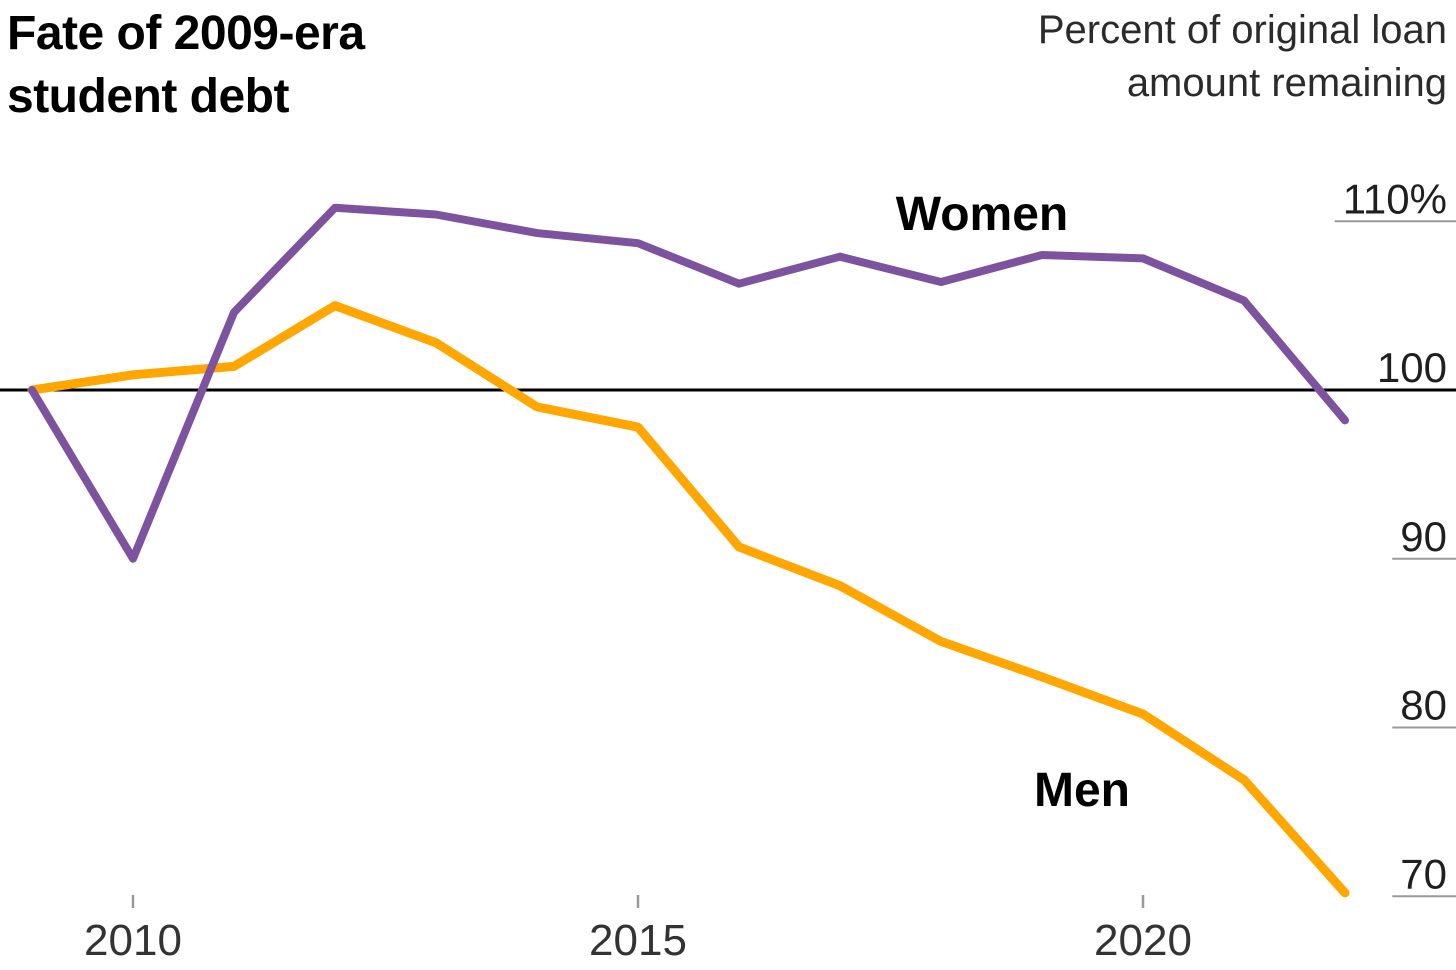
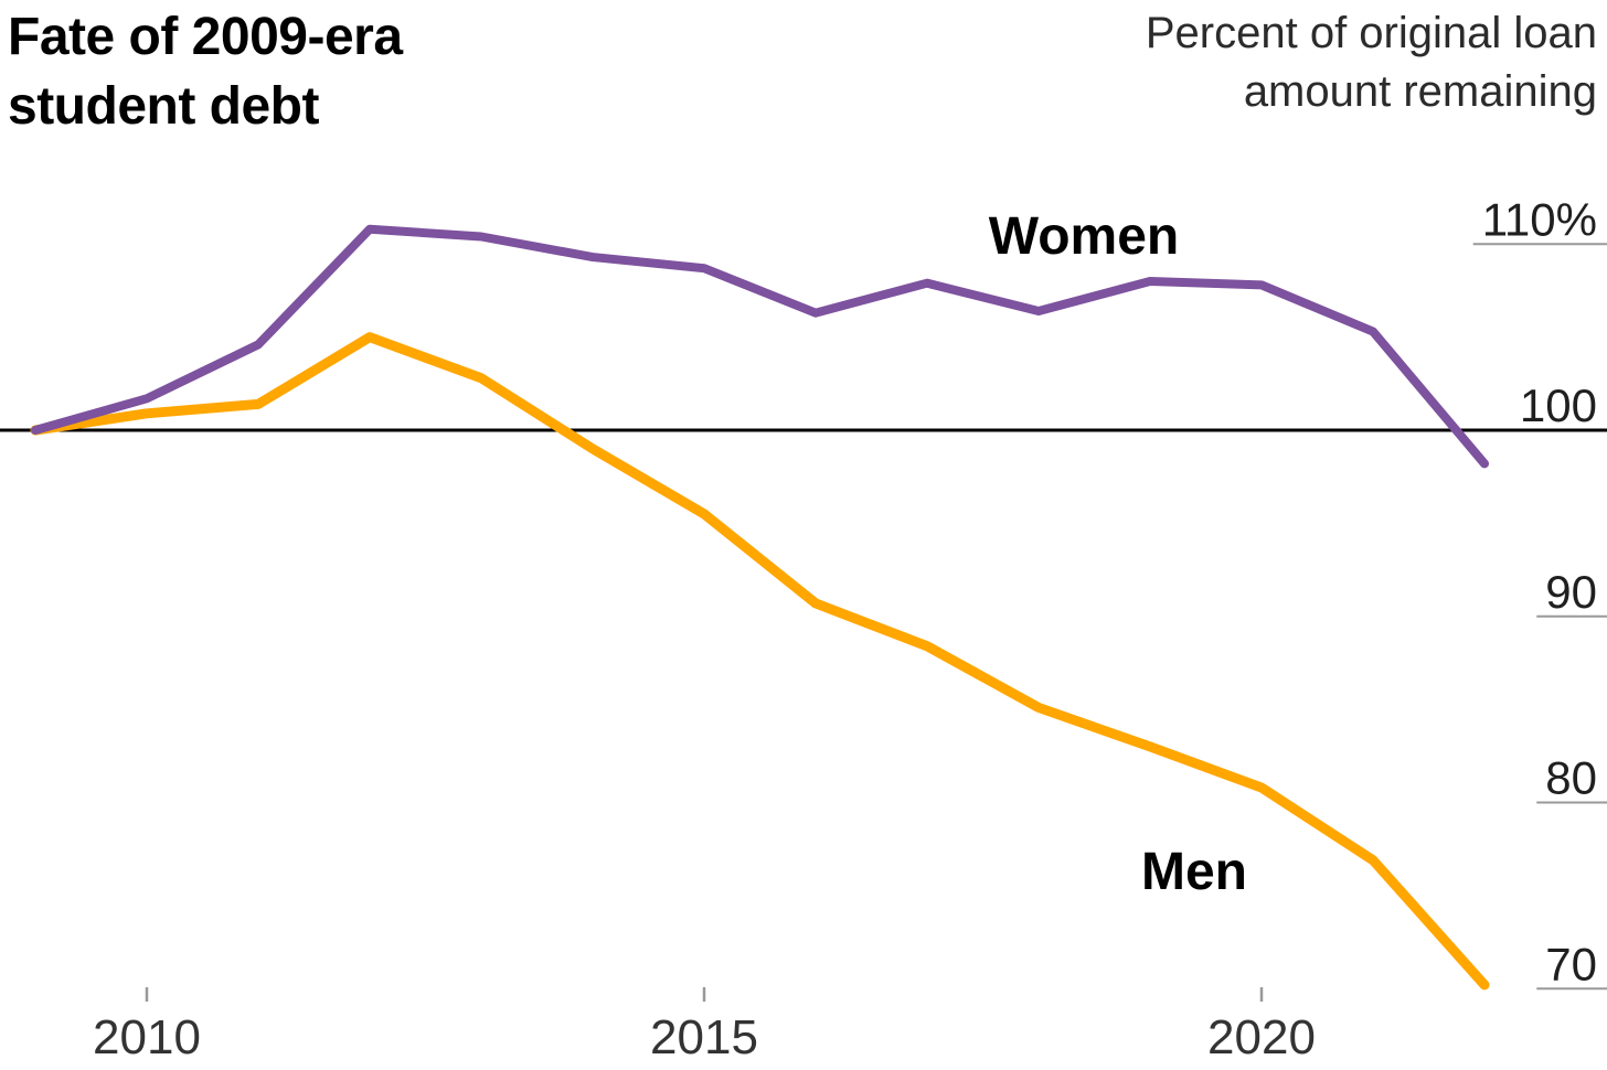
Women/2010: 90.0% -> 101.7%
Men/2015: 97.8% -> 95.5%
